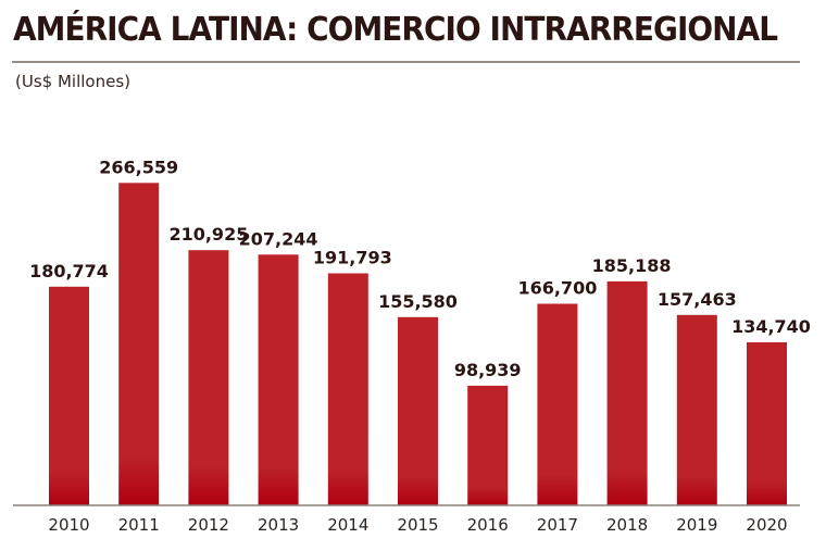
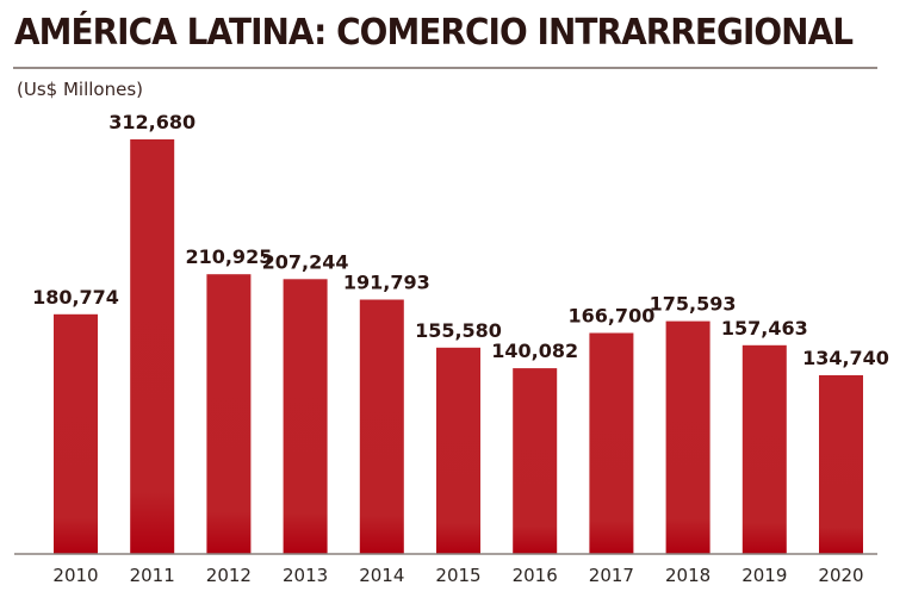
2011: 266,559 -> 312,680
2016: 98,939 -> 140,082
2018: 185,188 -> 175,593
